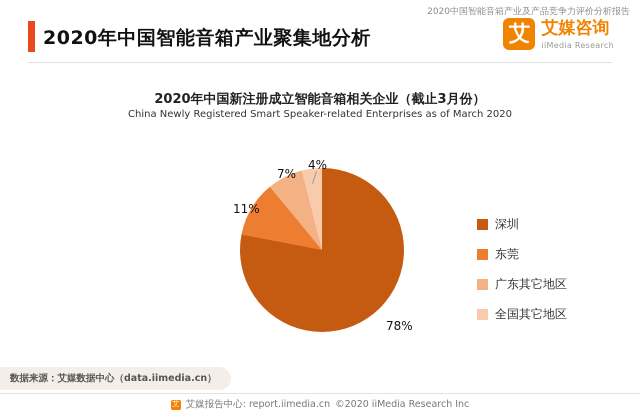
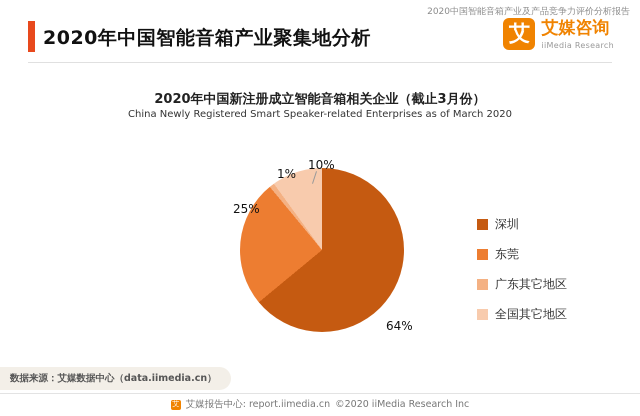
深圳: 78% -> 64%
东莞: 11% -> 25%
广东其它地区: 7% -> 1%
全国其它地区: 4% -> 10%
